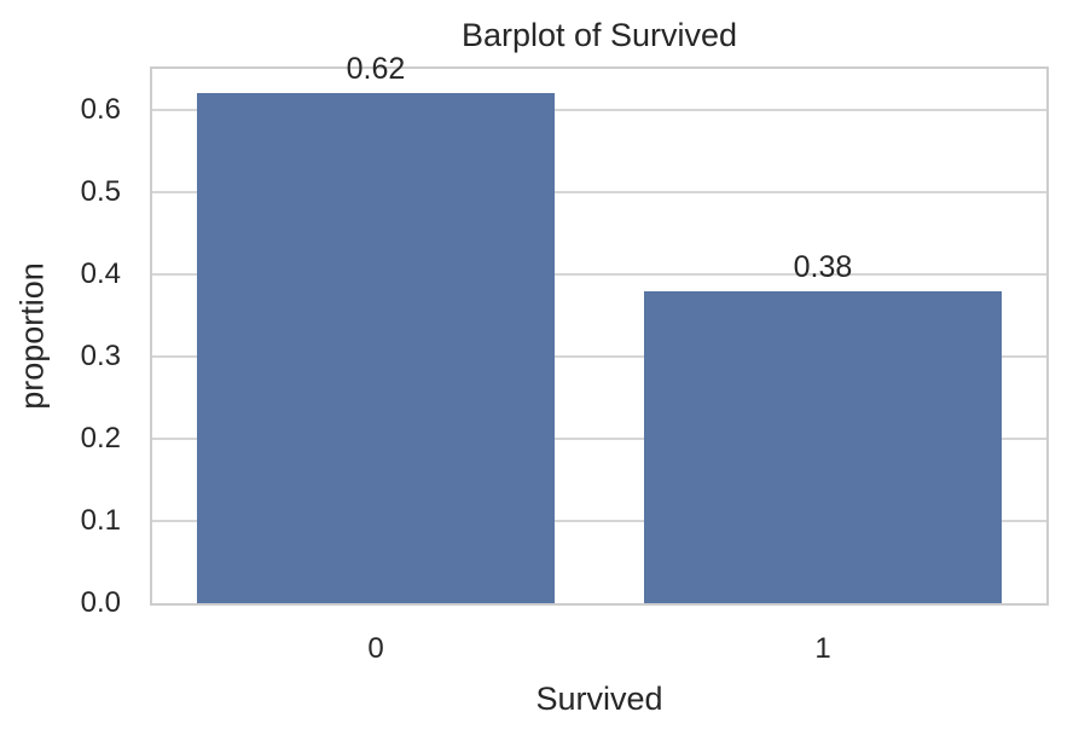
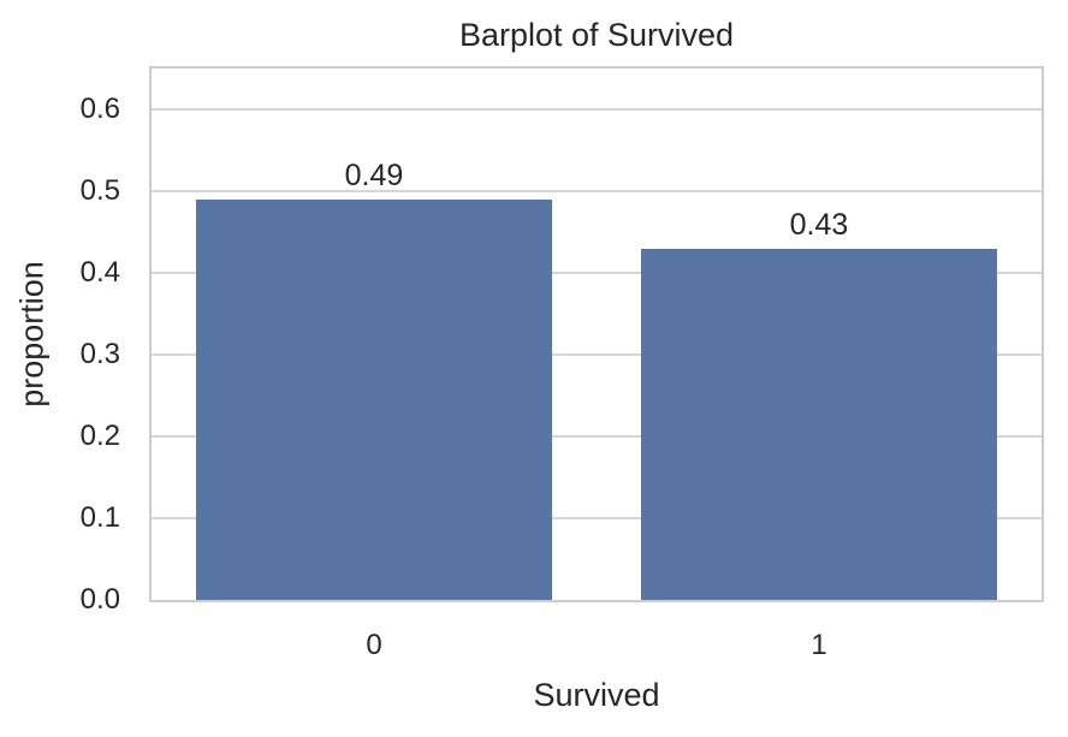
0: 0.62 -> 0.49
1: 0.38 -> 0.43
